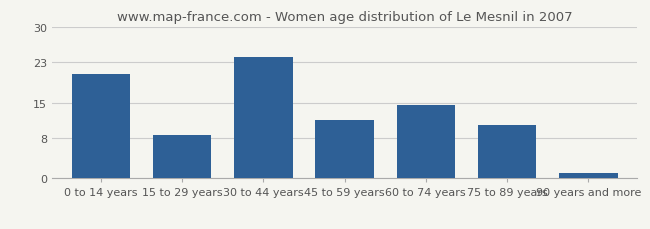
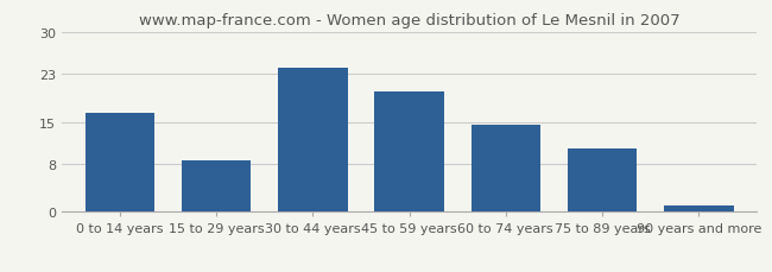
0 to 14 years: 20.6 -> 16.5
45 to 59 years: 11.6 -> 20.0
